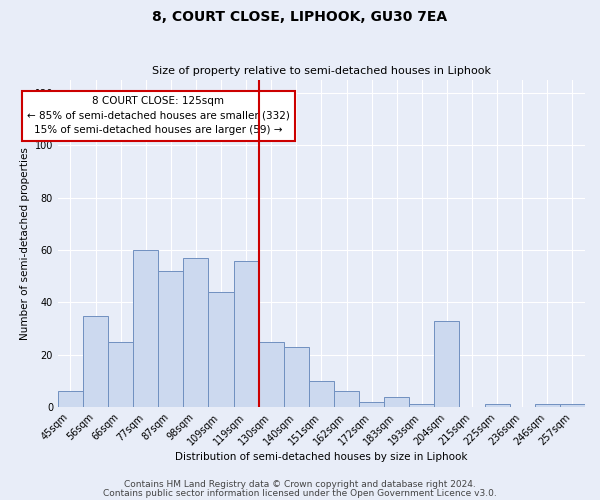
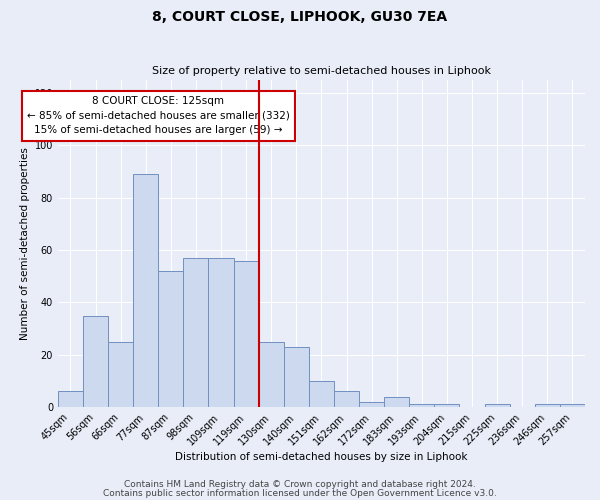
77sqm: 60 -> 89
109sqm: 44 -> 57
204sqm: 33 -> 1
